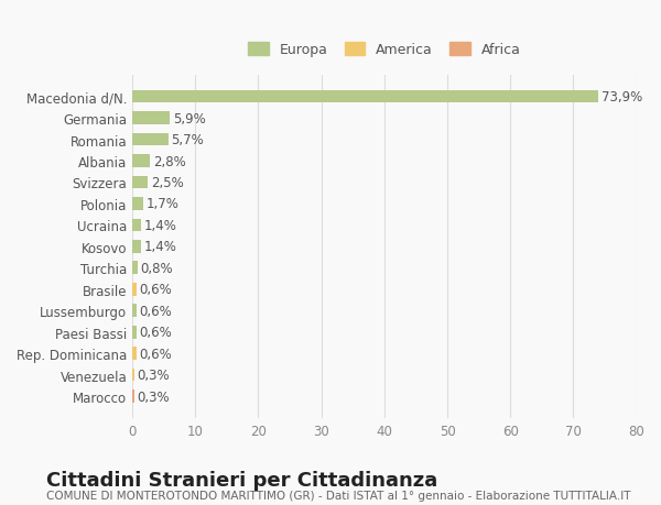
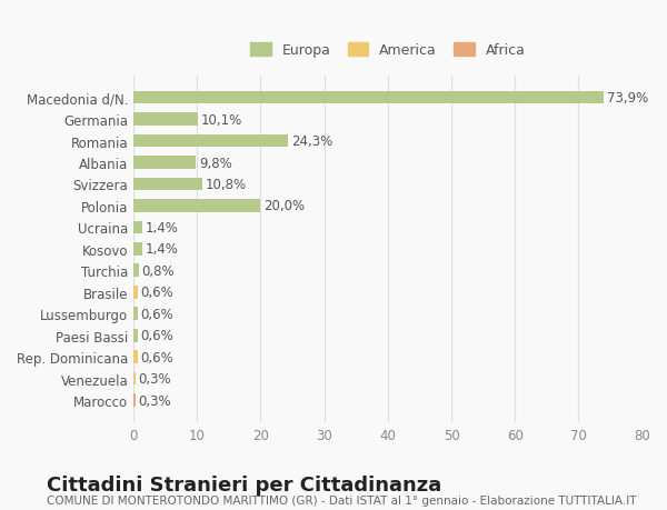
Germania: 5,9% -> 10,1%
Romania: 5,7% -> 24,3%
Albania: 2,8% -> 9,8%
Svizzera: 2,5% -> 10,8%
Polonia: 1,7% -> 20,0%
